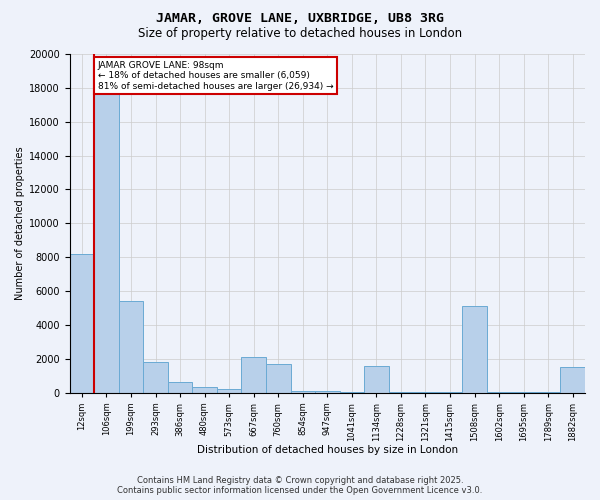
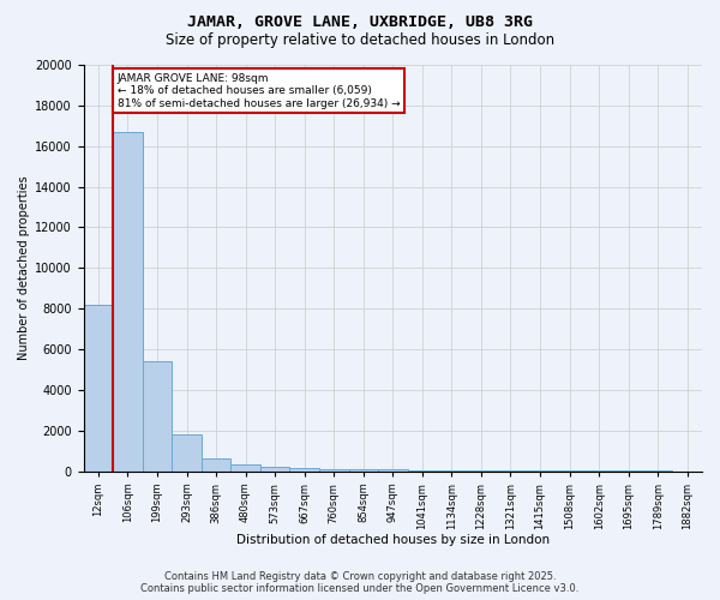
106sqm: 17800 -> 16700
667sqm: 2100 -> 200
760sqm: 1700 -> 100
1134sqm: 1600 -> 0
1508sqm: 5100 -> 0
1882sqm: 1500 -> 0
